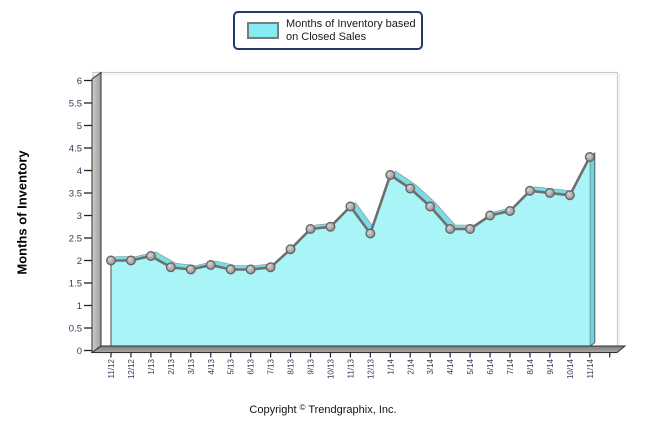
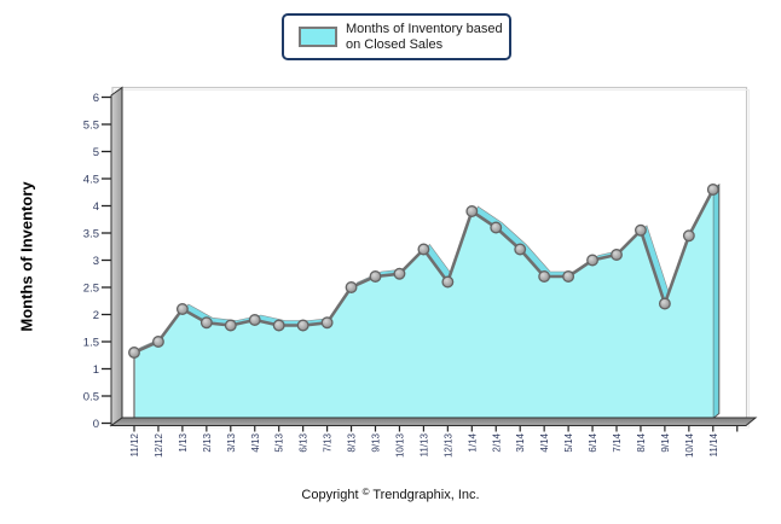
11/12: 2.0 -> 1.3
12/12: 2.0 -> 1.5
8/13: 2.2 -> 2.5
9/14: 3.5 -> 2.2
